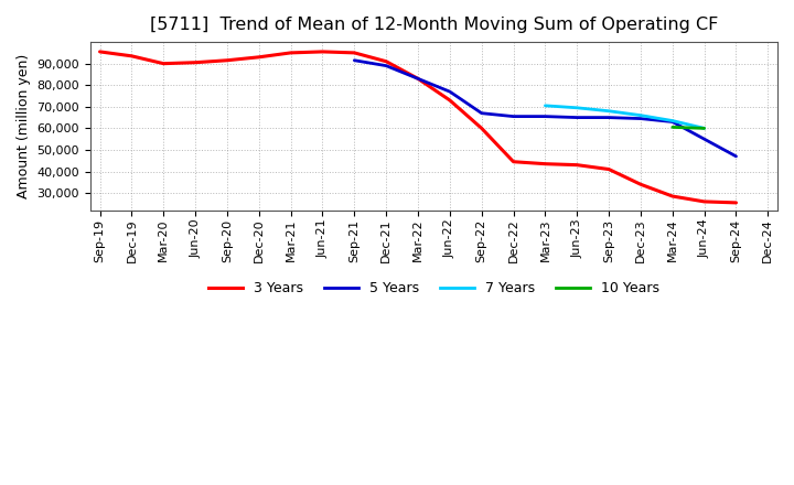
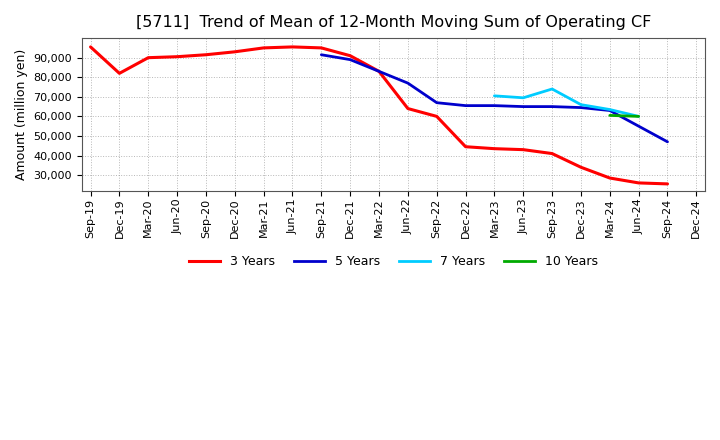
3 Years/Dec-19: 94,000 -> 82,000
3 Years/Jun-22: 73,000 -> 64,000
7 Years/Sep-23: 68,000 -> 74,000
